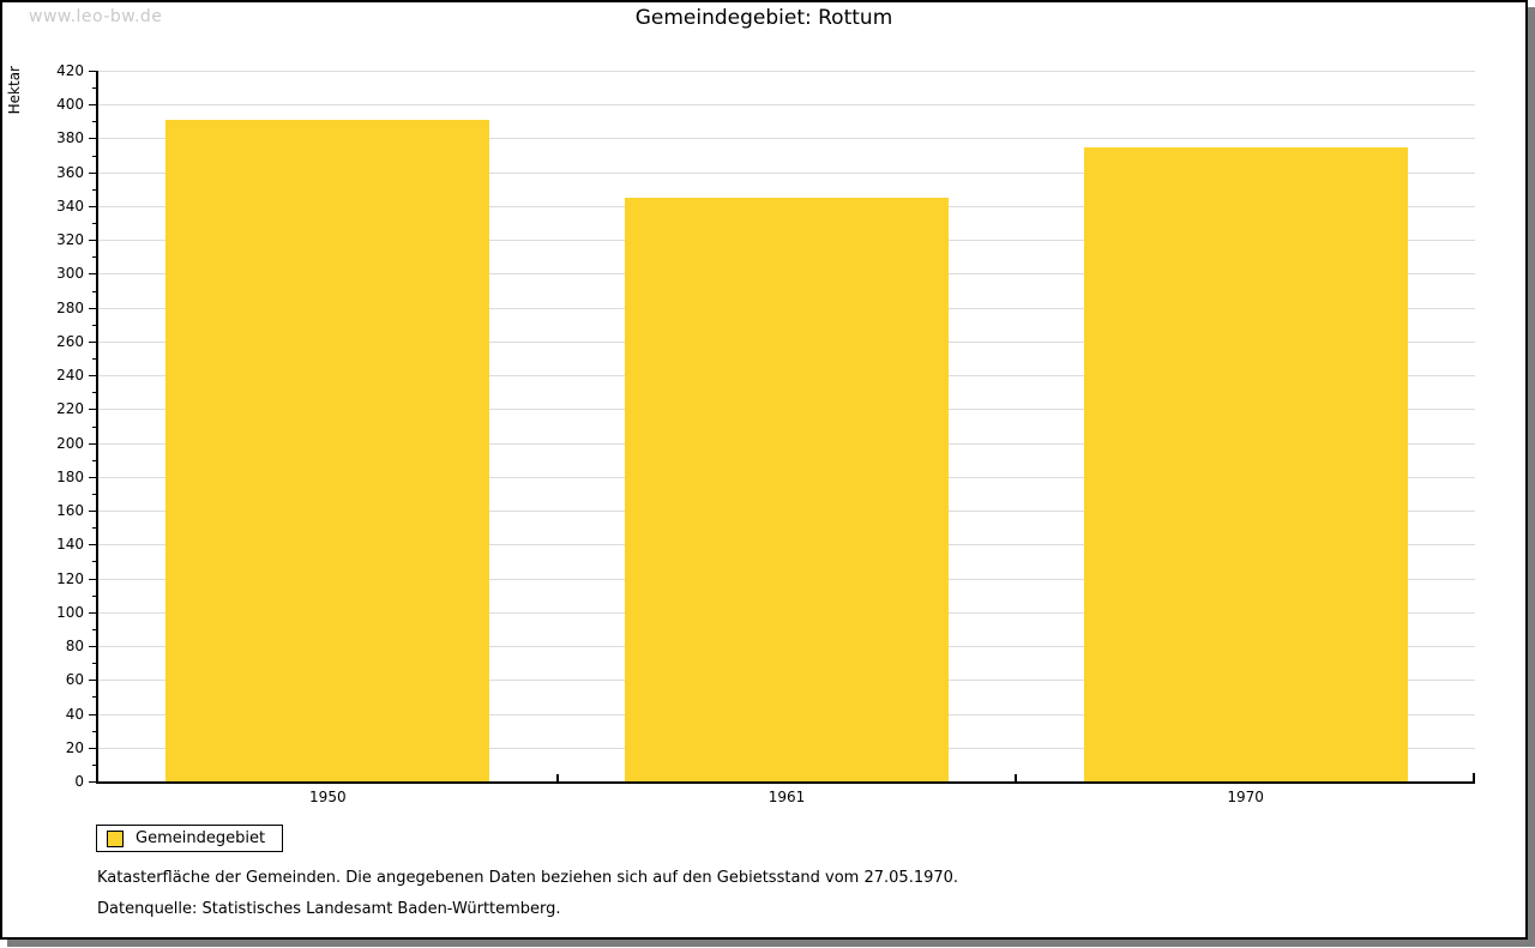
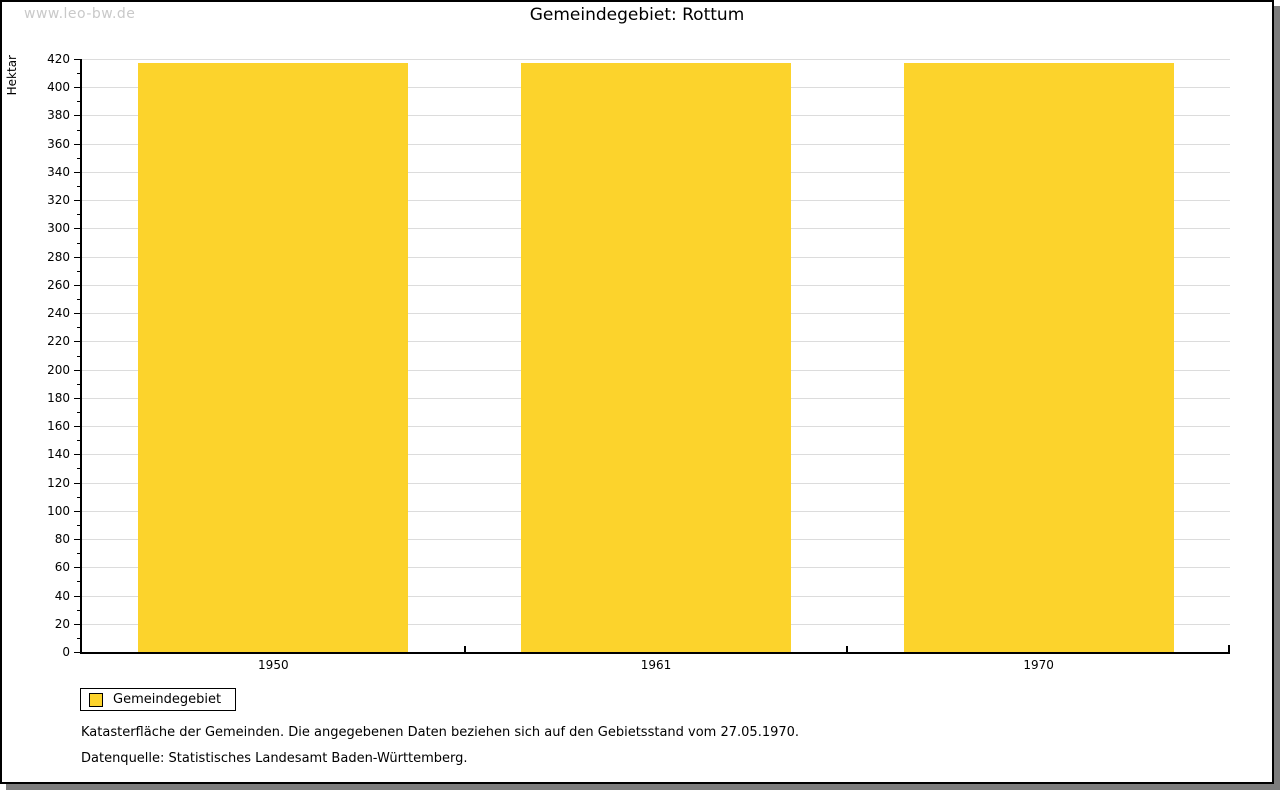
1950: 391 -> 417
1961: 345 -> 417
1970: 375 -> 417
